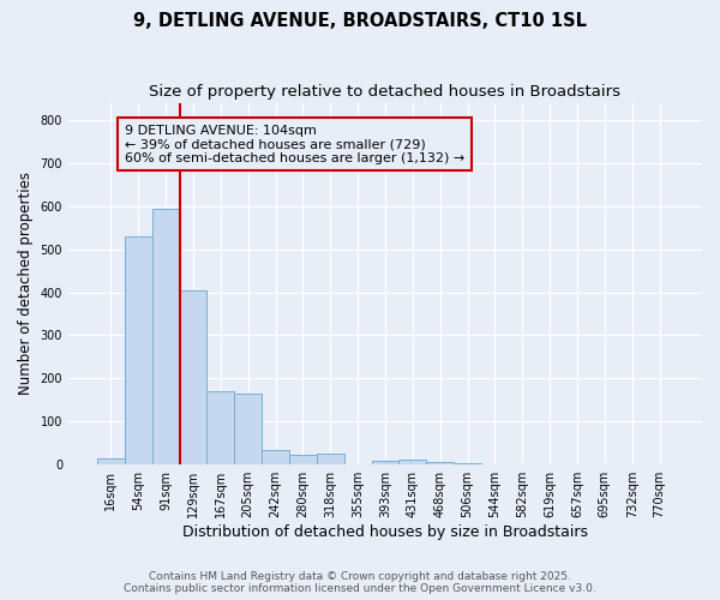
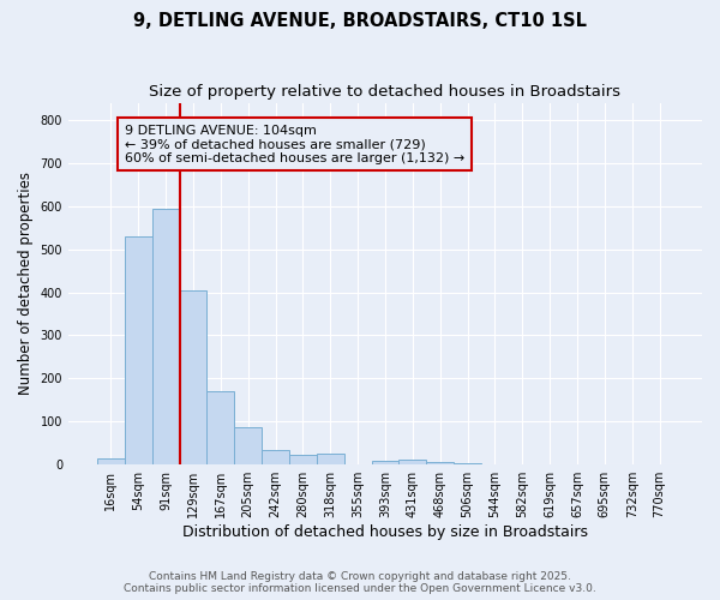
205sqm: 165 -> 88
